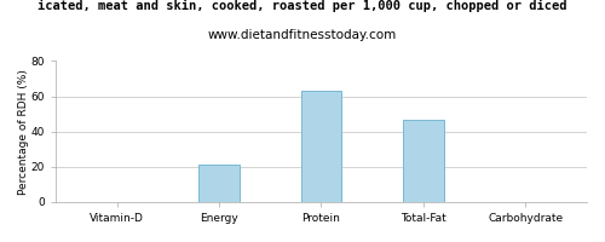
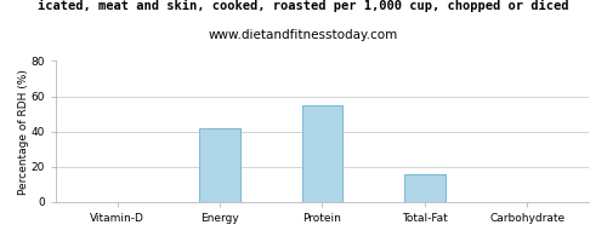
Energy: 21 -> 42
Protein: 63 -> 55
Total-Fat: 47 -> 16
